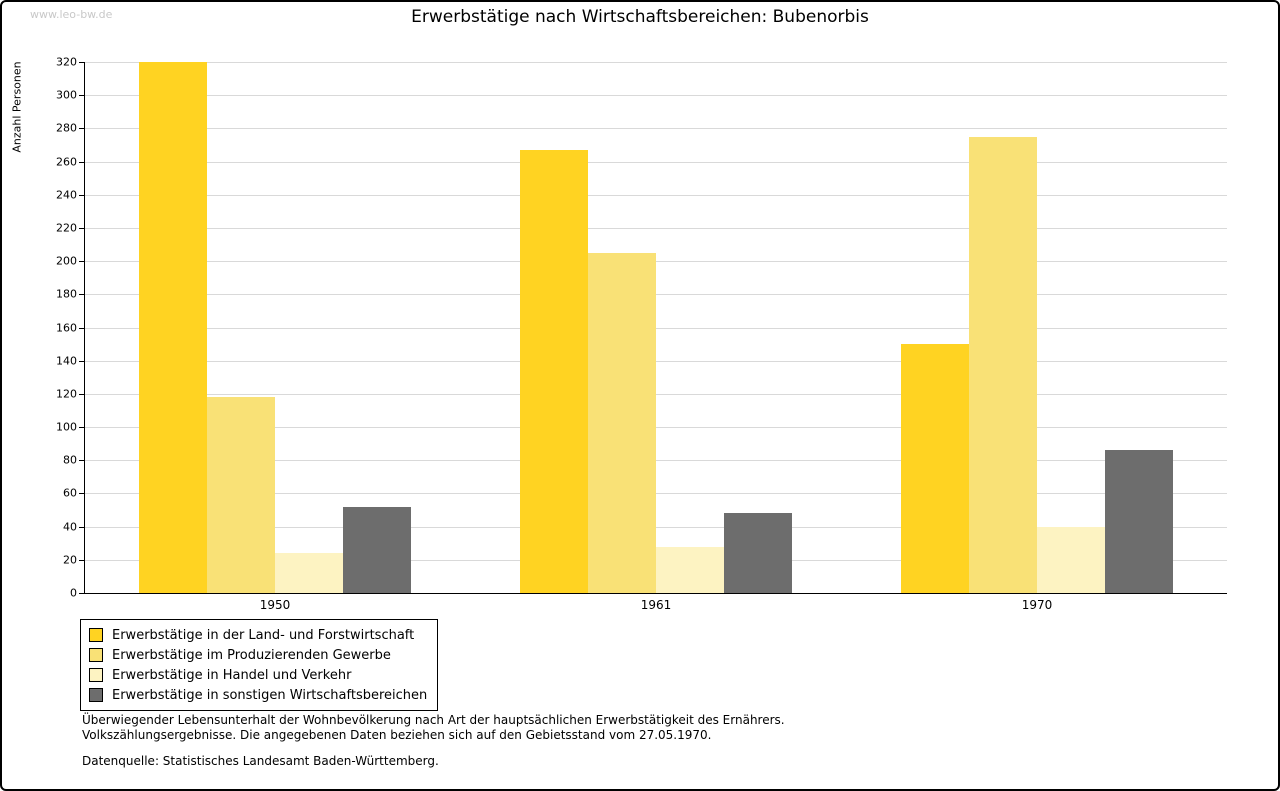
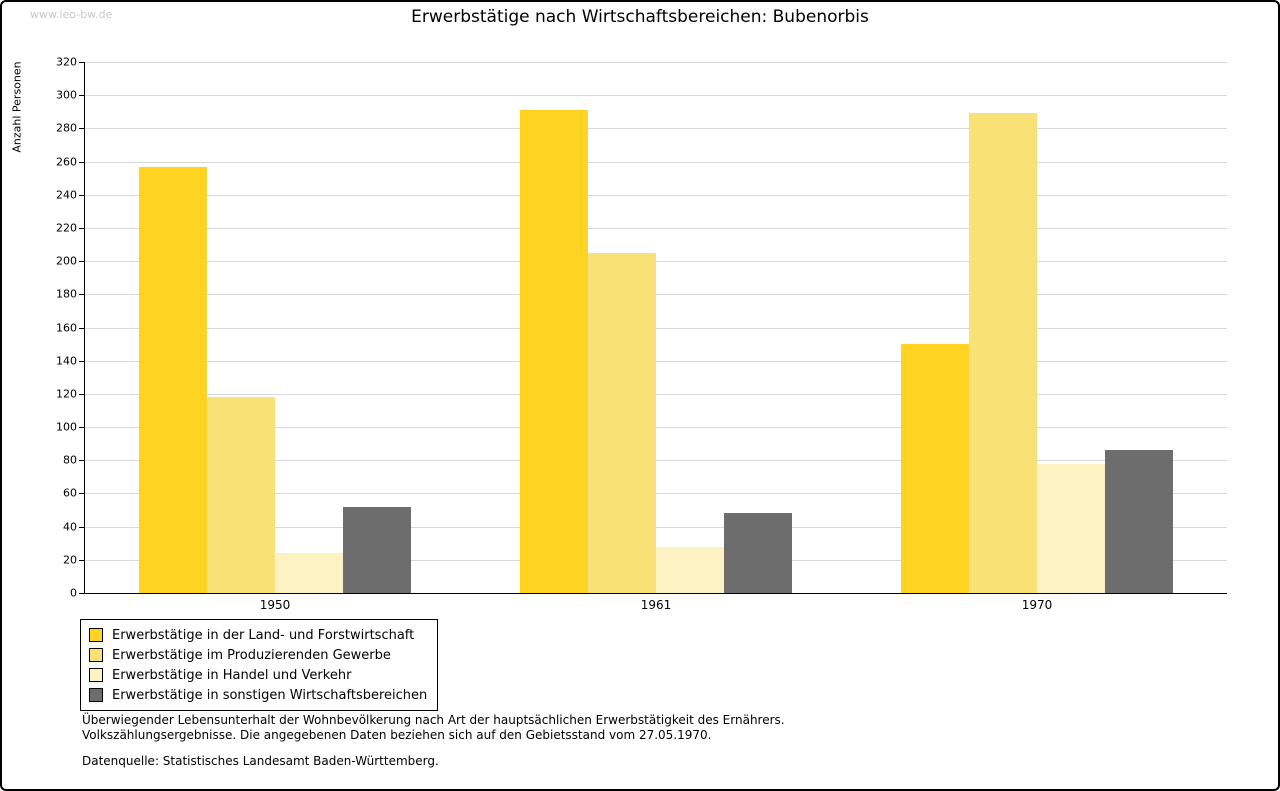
Erwerbstätige in der Land- und Forstwirtschaft/1950: 320 -> 257
Erwerbstätige in der Land- und Forstwirtschaft/1961: 267 -> 291
Erwerbstätige im Produzierenden Gewerbe/1970: 275 -> 289
Erwerbstätige in Handel und Verkehr/1970: 40 -> 78
